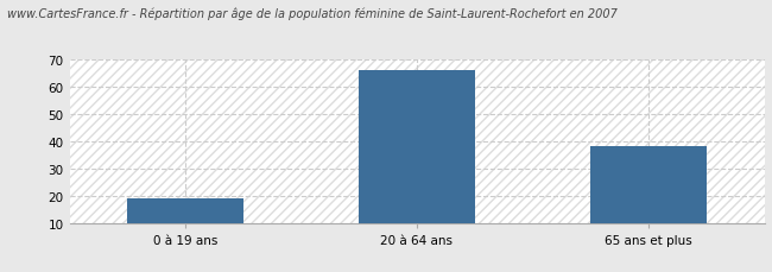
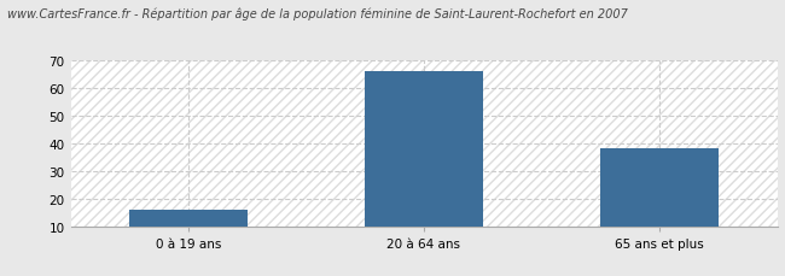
0 à 19 ans: 19 -> 16
